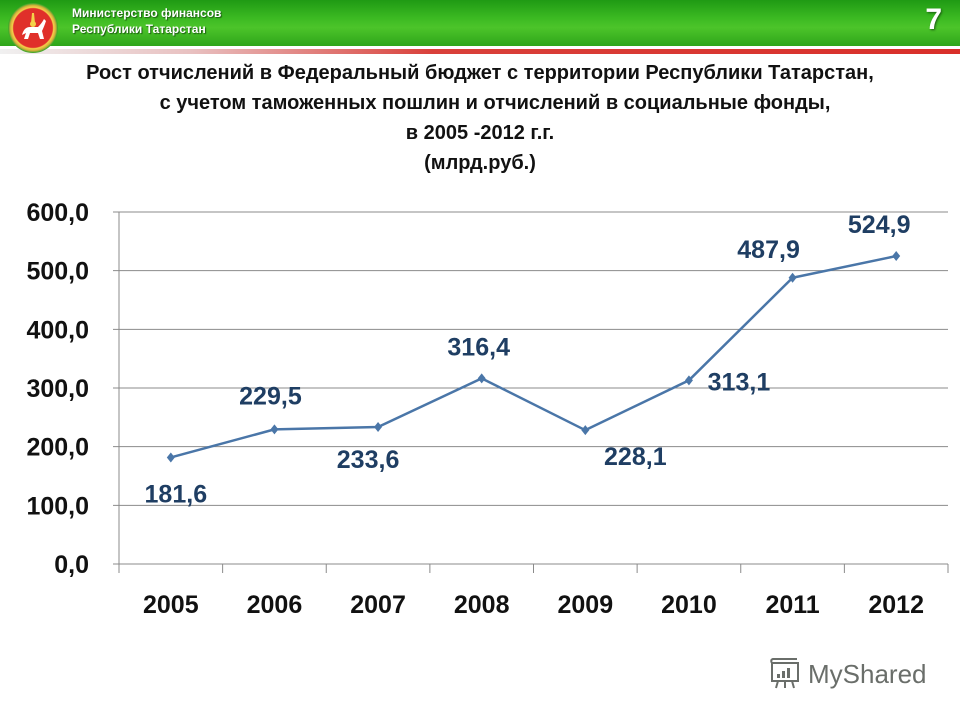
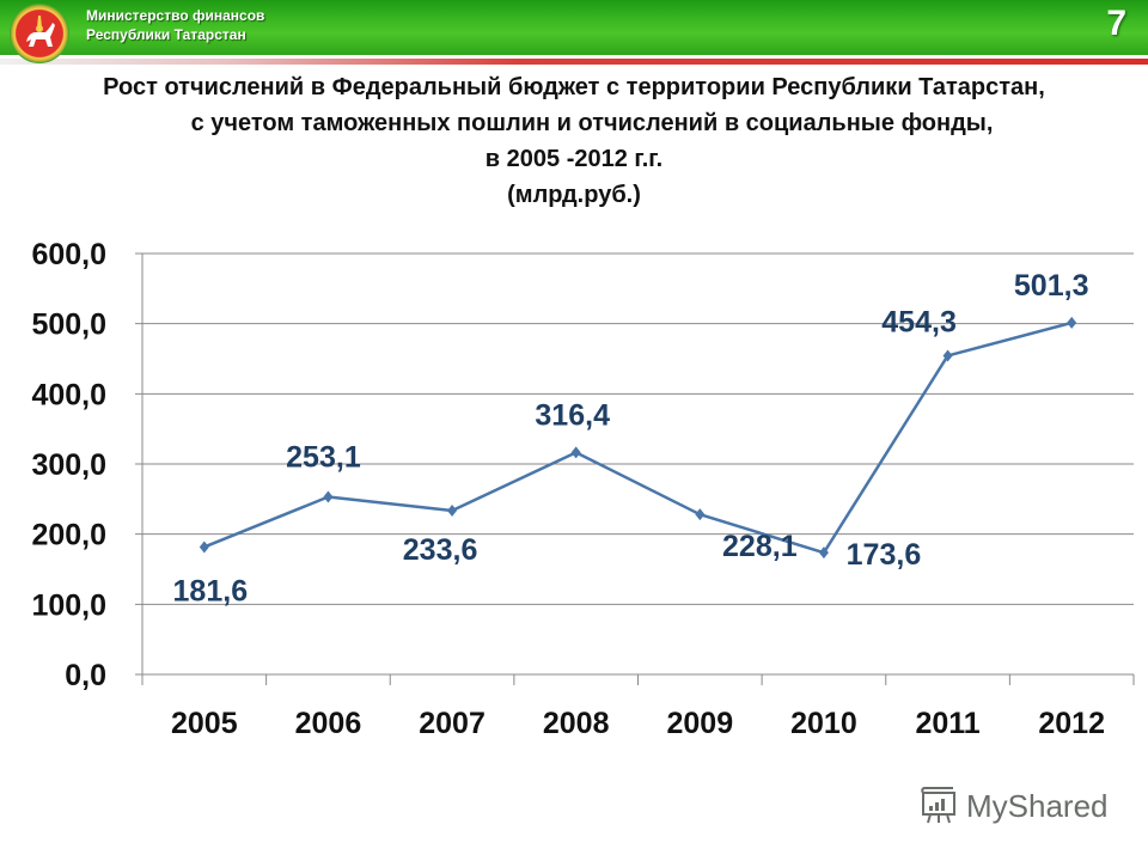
2006: 229,5 -> 253,1
2010: 313,1 -> 173,6
2011: 487,9 -> 454,3
2012: 524,9 -> 501,3
